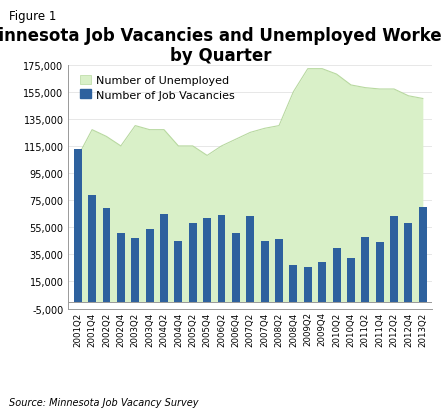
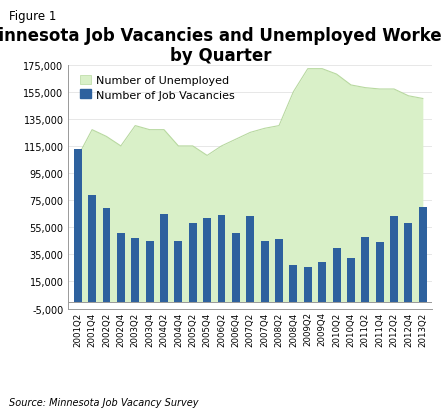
Number of Job Vacancies/2003Q4: 54,000 -> 45,000
